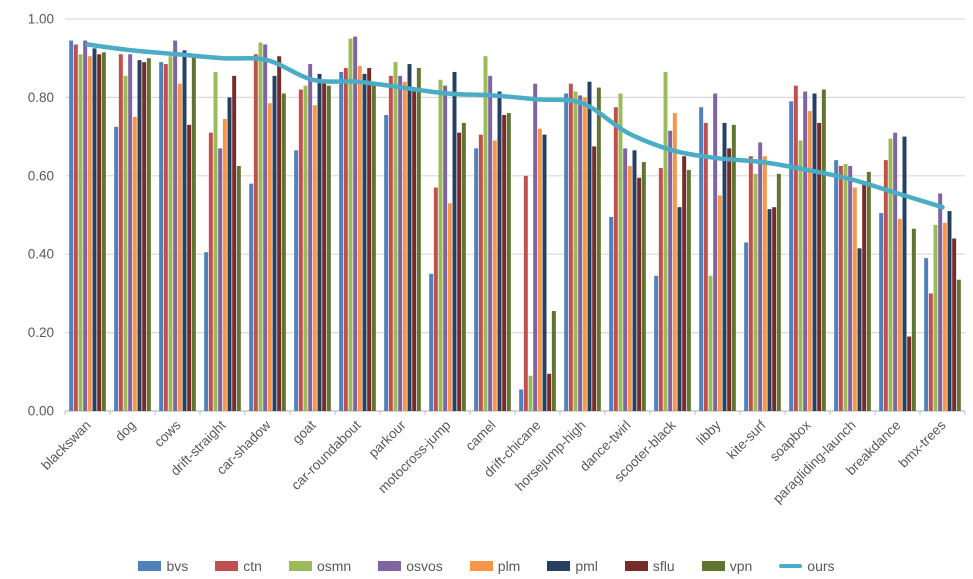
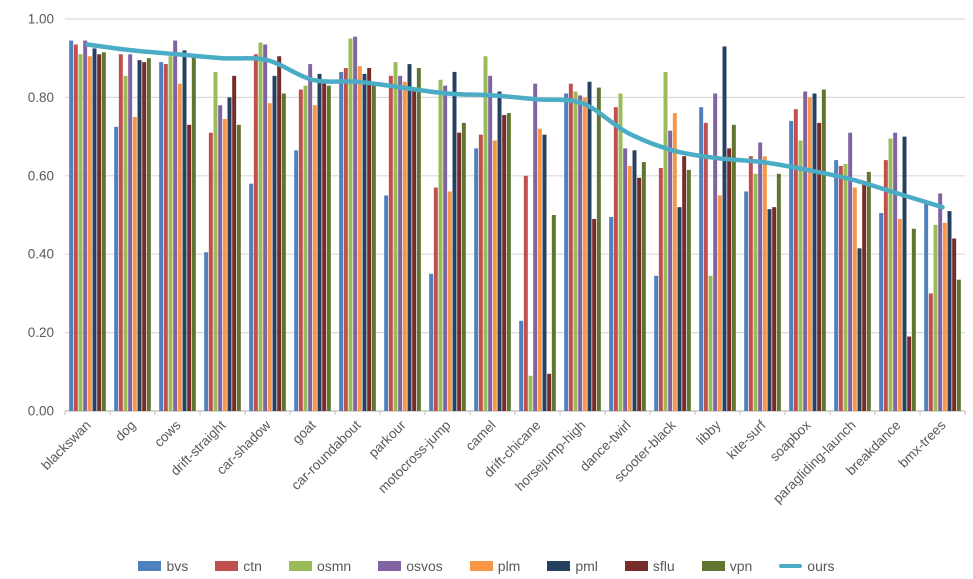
osvos/drift-straight: 0.67 -> 0.78
vpn/drift-straight: 0.62 -> 0.73
bvs/parkour: 0.76 -> 0.55
plm/motocross-jump: 0.53 -> 0.56
bvs/drift-chicane: 0.06 -> 0.23
vpn/drift-chicane: 0.26 -> 0.50
sflu/horsejump-high: 0.68 -> 0.49
pml/libby: 0.73 -> 0.93
bvs/kite-surf: 0.43 -> 0.56
bvs/soapbox: 0.79 -> 0.74
ctn/soapbox: 0.83 -> 0.77
plm/soapbox: 0.77 -> 0.80
osvos/paragliding-launch: 0.62 -> 0.71
bvs/bmx-trees: 0.39 -> 0.53
